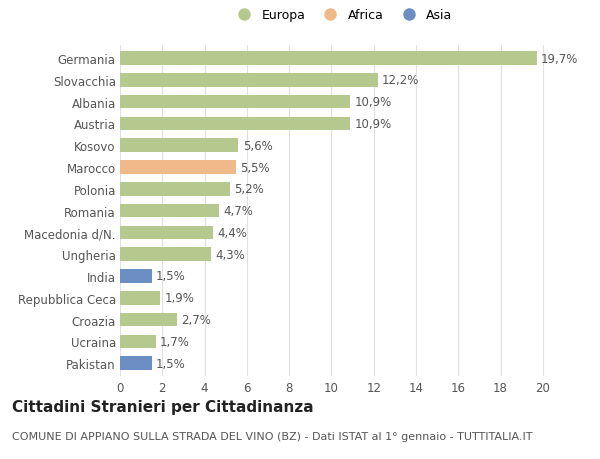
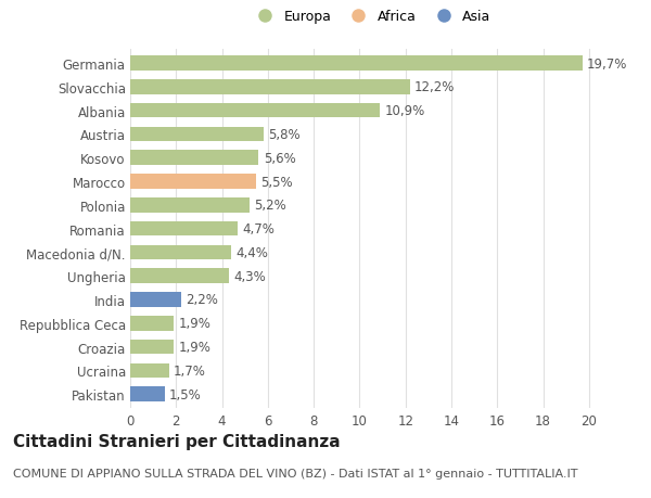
Austria: 10,9% -> 5,8%
India: 1,5% -> 2,2%
Croazia: 2,7% -> 1,9%
